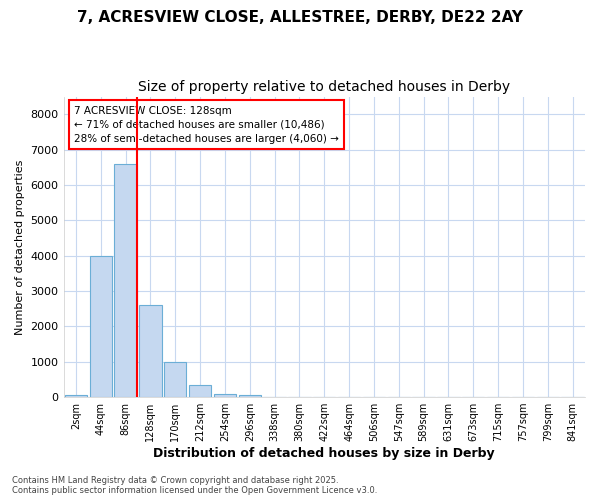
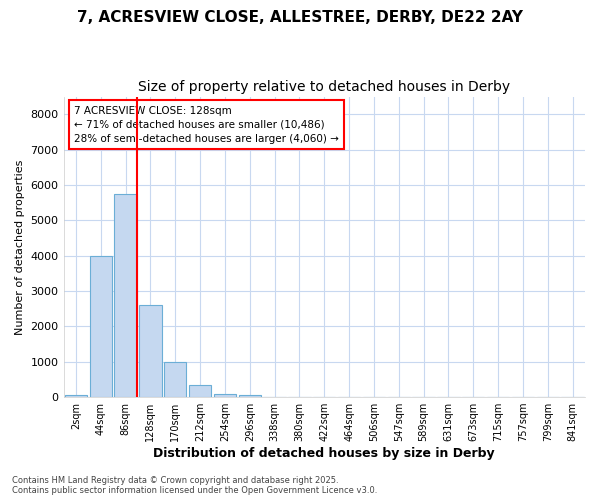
86sqm: 6600 -> 5750
